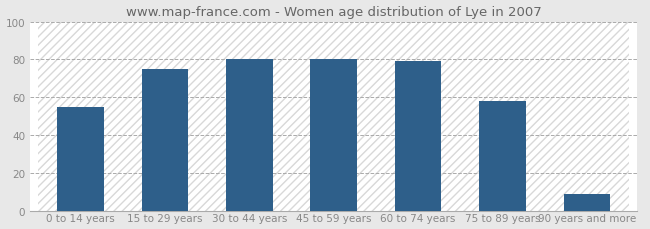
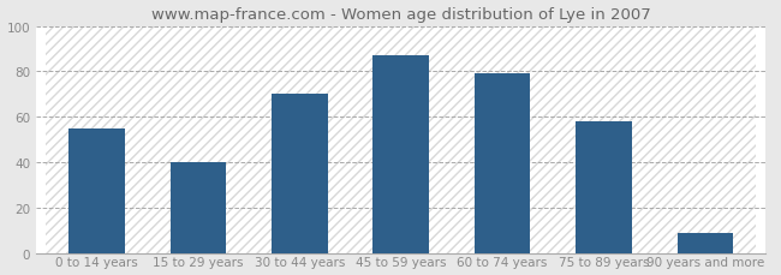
15 to 29 years: 75 -> 40
30 to 44 years: 80 -> 70
45 to 59 years: 80 -> 87
